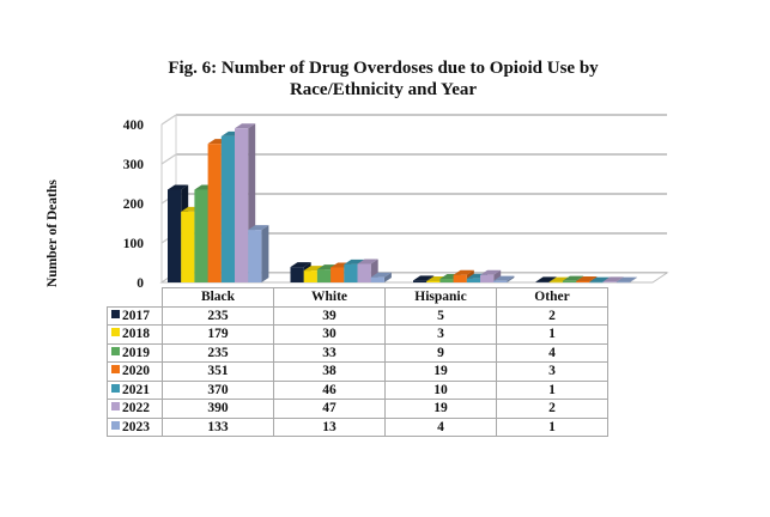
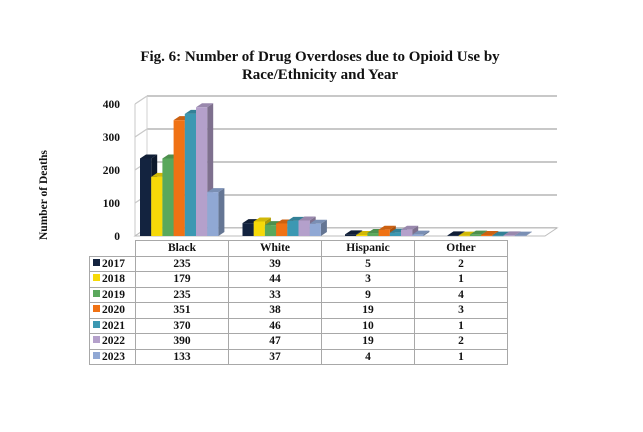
2018/White: 30 -> 44
2023/White: 13 -> 37
